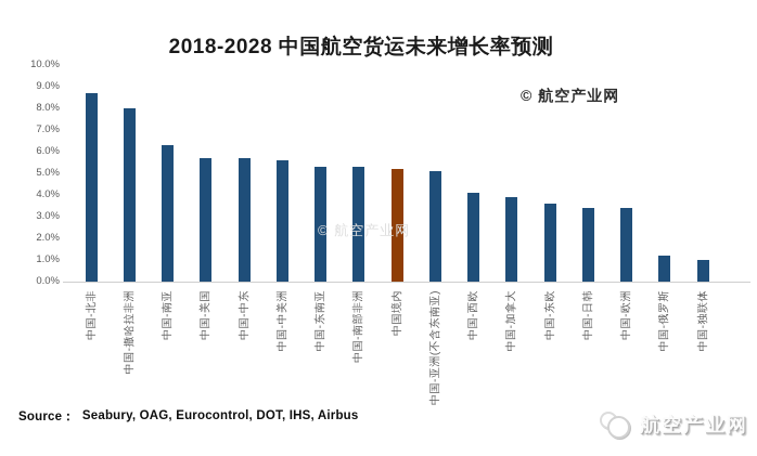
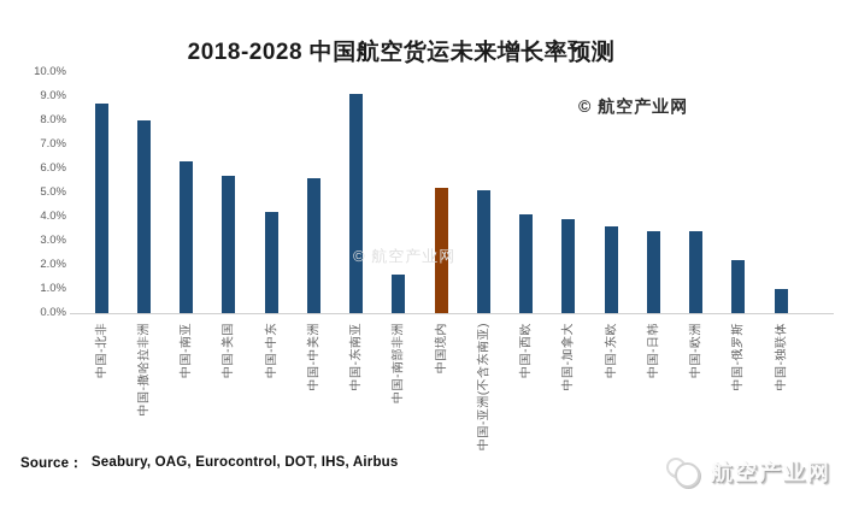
中国-中东: 5.7% -> 4.2%
中国-东南亚: 5.3% -> 9.1%
中国-南部非洲: 5.3% -> 1.6%
中国-俄罗斯: 1.2% -> 2.2%
